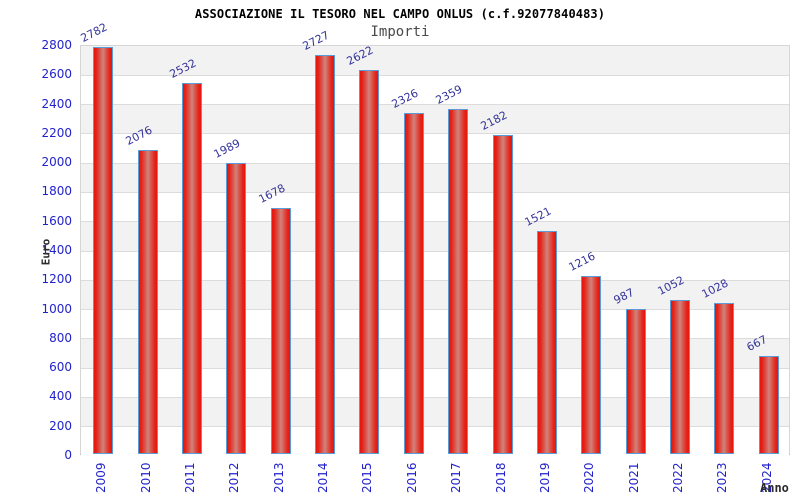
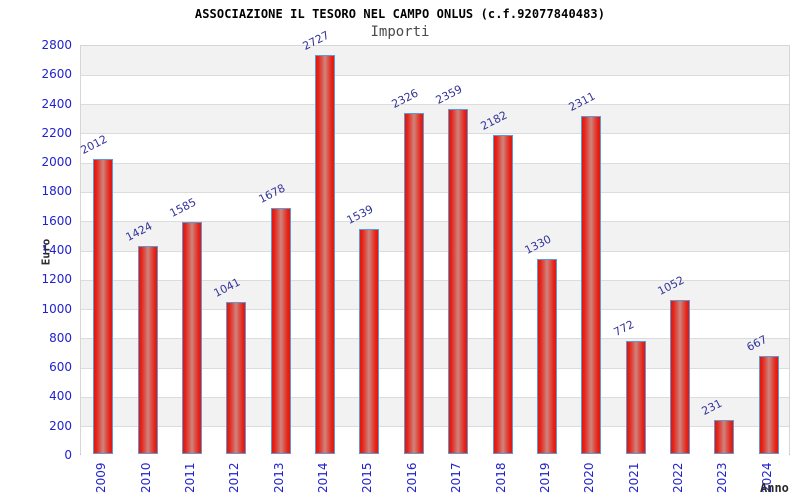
2009: 2782 -> 2012
2010: 2076 -> 1424
2011: 2532 -> 1585
2012: 1989 -> 1041
2015: 2622 -> 1539
2019: 1521 -> 1330
2020: 1216 -> 2311
2021: 987 -> 772
2023: 1028 -> 231
